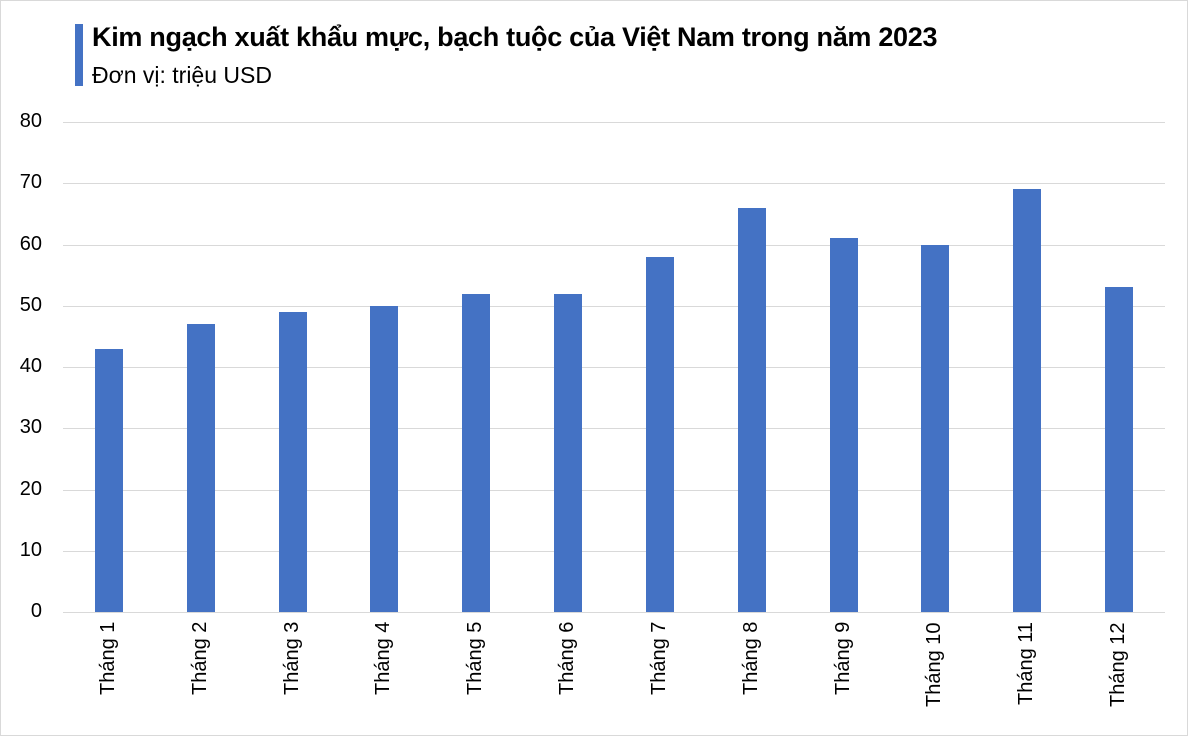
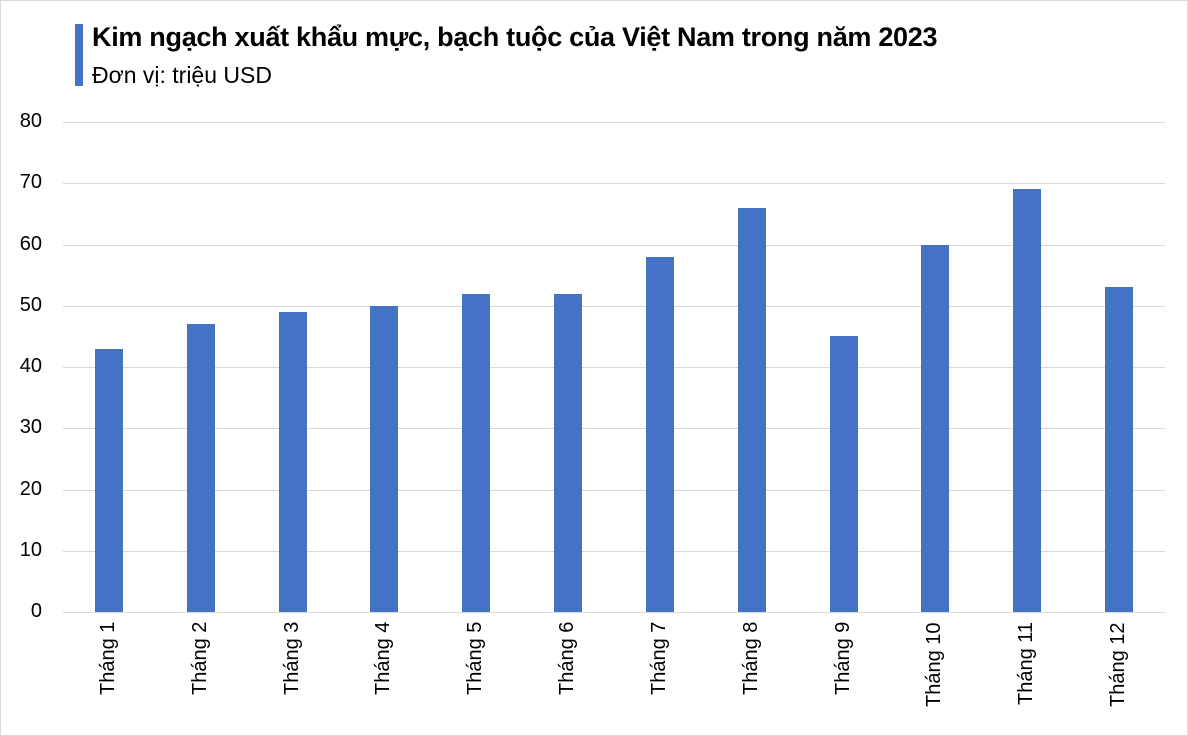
Tháng 9: 61 -> 45
